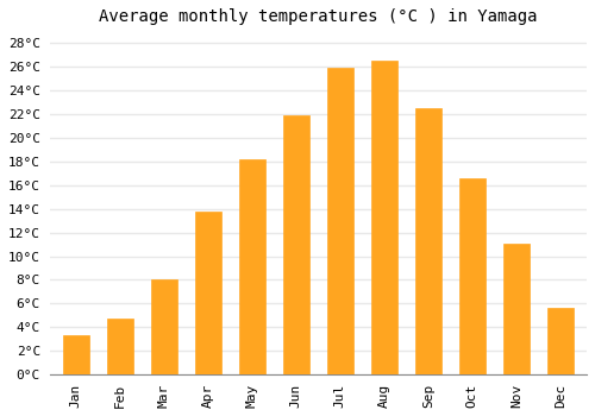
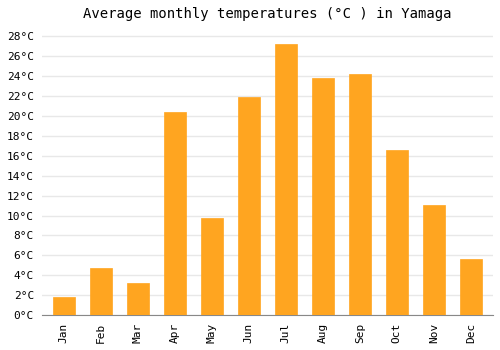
Jan: 3.3°C -> 1.8°C
Mar: 8.0°C -> 3.2°C
Apr: 13.8°C -> 20.4°C
May: 18.2°C -> 9.8°C
Jul: 25.9°C -> 27.2°C
Aug: 26.5°C -> 23.8°C
Sep: 22.5°C -> 24.2°C
